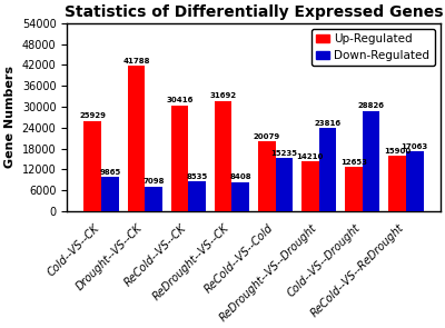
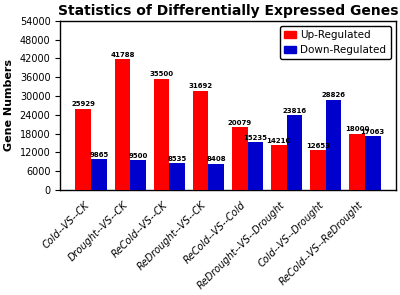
Down-Regulated/Drought--VS--CK: 7100 -> 9500
Up-Regulated/ReCold--VS--CK: 30400 -> 35500
Up-Regulated/ReCold--VS--ReDrought: 15900 -> 18000
